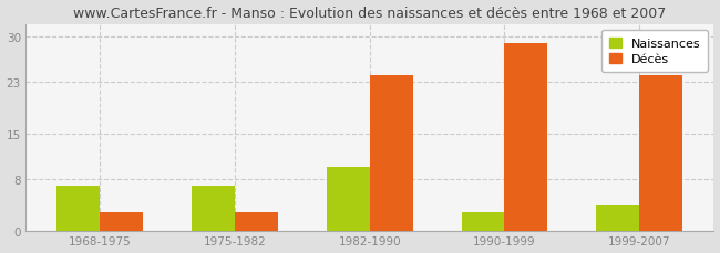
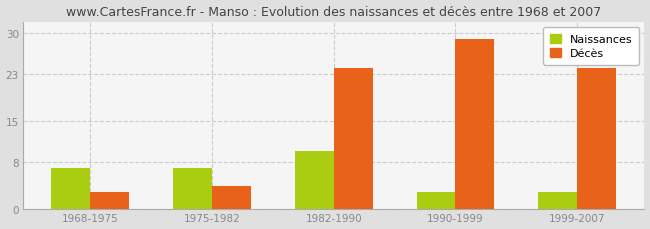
Décès/1975-1982: 3 -> 4
Naissances/1999-2007: 4 -> 3
